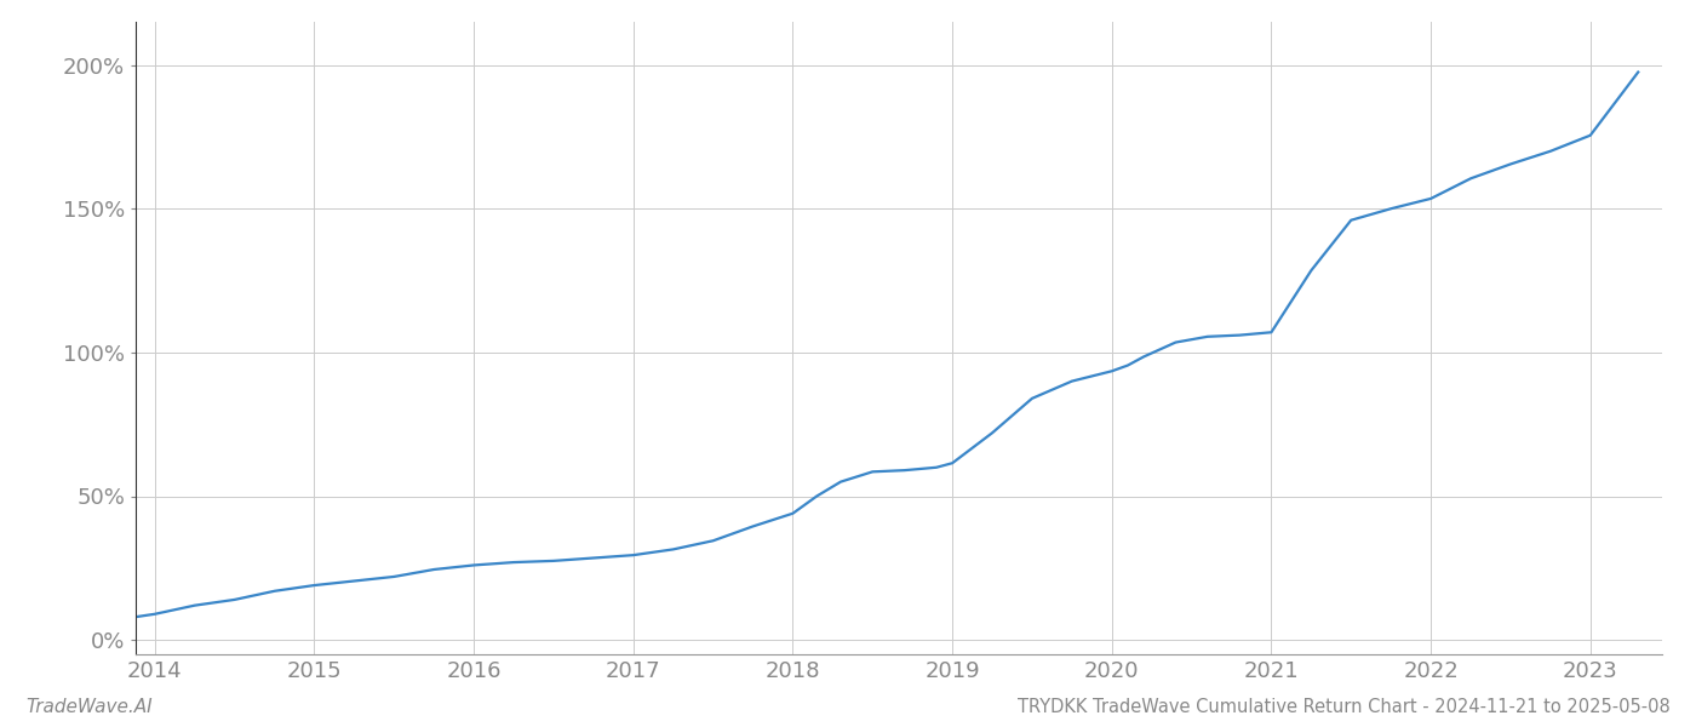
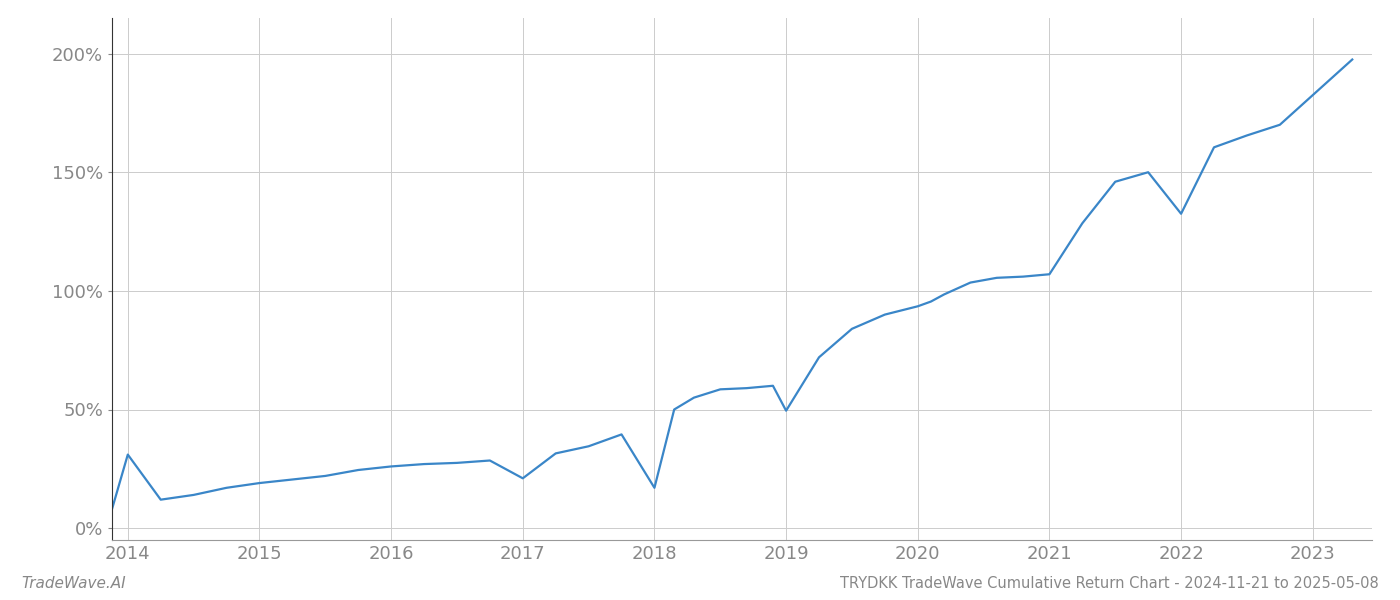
2014: 9.0% -> 31.0%
2017: 29.5% -> 21.0%
2018: 44.0% -> 17.0%
2019: 61.5% -> 49.5%
2022: 153.5% -> 132.5%
2023: 175.5% -> 182.5%
